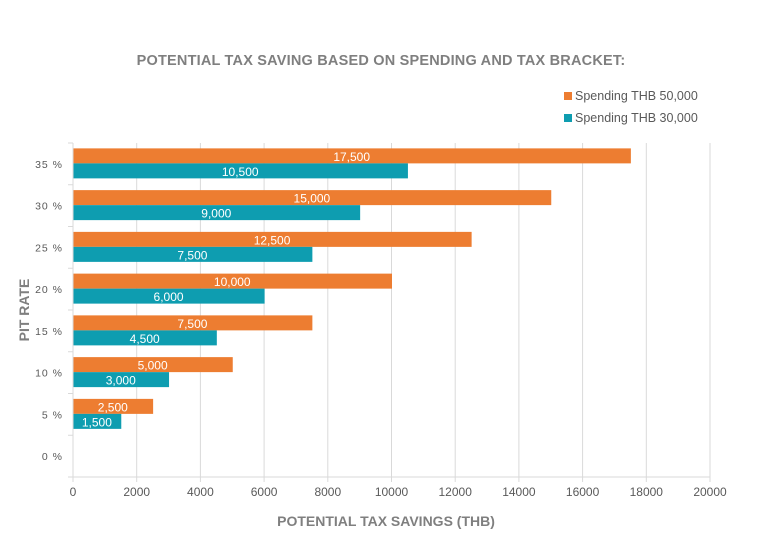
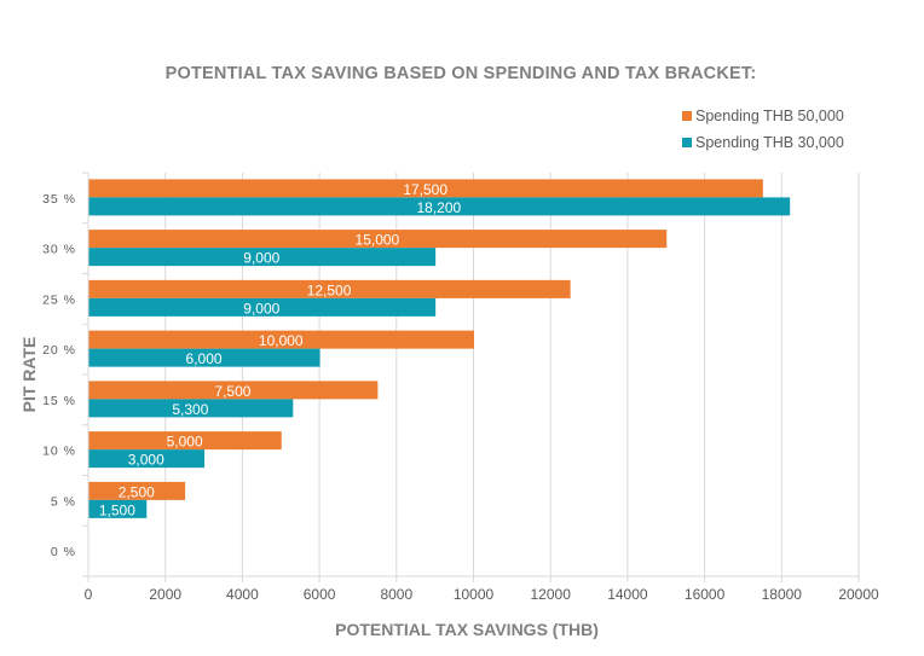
Spending THB 30,000/15 %: 4,500 -> 5,300
Spending THB 30,000/25 %: 7,500 -> 9,000
Spending THB 30,000/35 %: 10,500 -> 18,200
